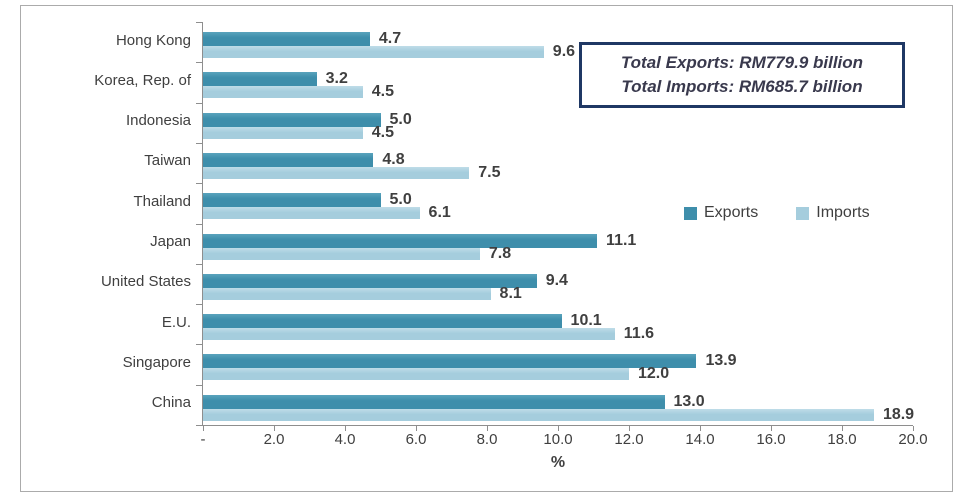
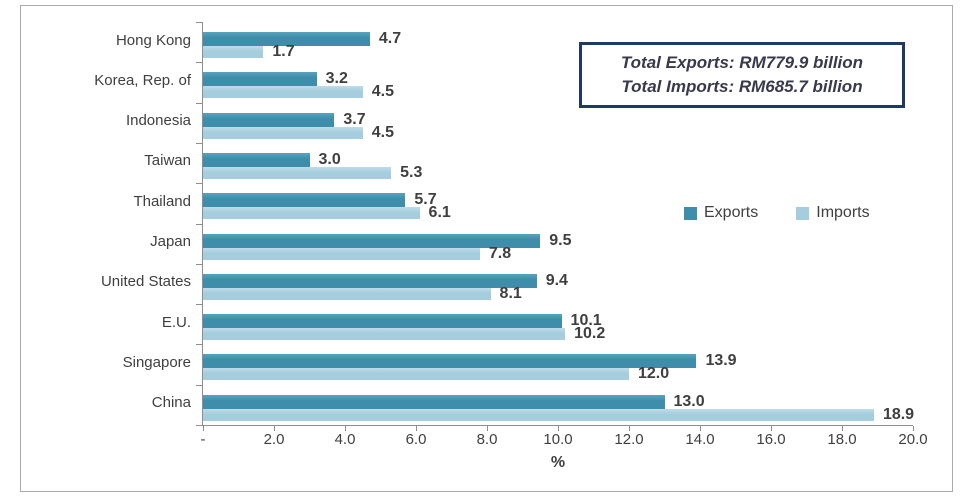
Imports/Hong Kong: 9.6 -> 1.7
Exports/Indonesia: 5.0 -> 3.7
Exports/Taiwan: 4.8 -> 3.0
Imports/Taiwan: 7.5 -> 5.3
Exports/Thailand: 5.0 -> 5.7
Exports/Japan: 11.1 -> 9.5
Imports/E.U.: 11.6 -> 10.2
